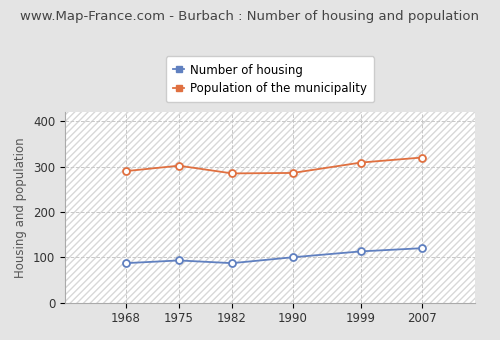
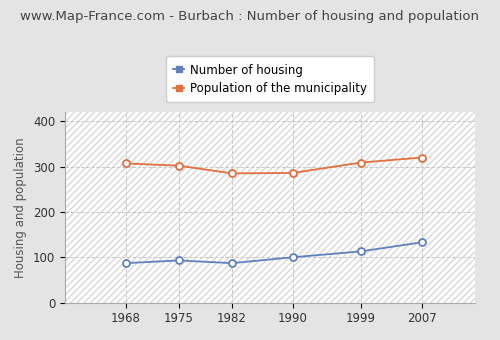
Population of the municipality/1968: 290 -> 307
Number of housing/2007: 120 -> 133
